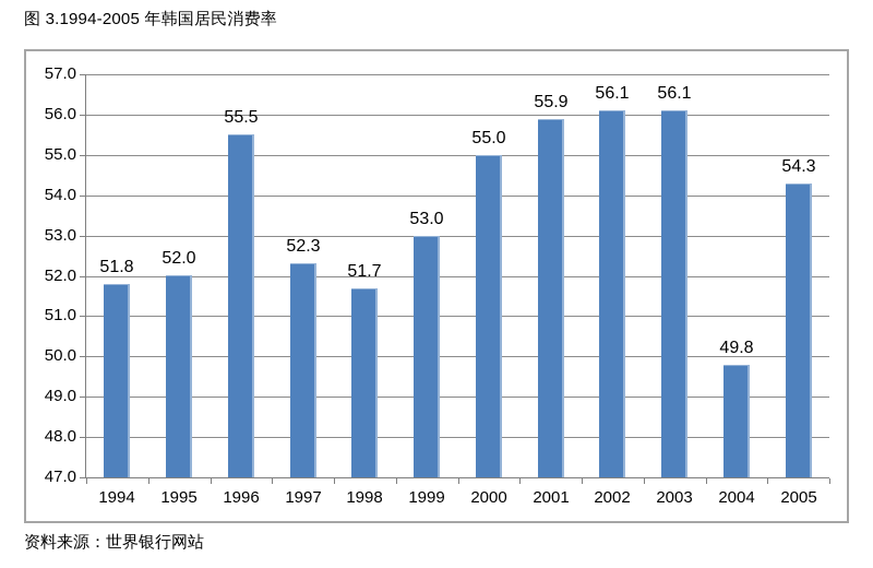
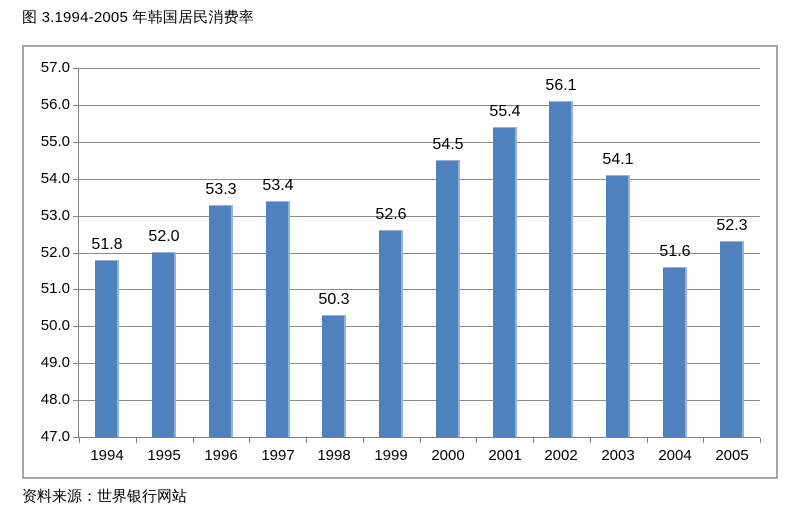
1996: 55.5 -> 53.3
1997: 52.3 -> 53.4
1998: 51.7 -> 50.3
1999: 53.0 -> 52.6
2000: 55.0 -> 54.5
2001: 55.9 -> 55.4
2003: 56.1 -> 54.1
2004: 49.8 -> 51.6
2005: 54.3 -> 52.3
